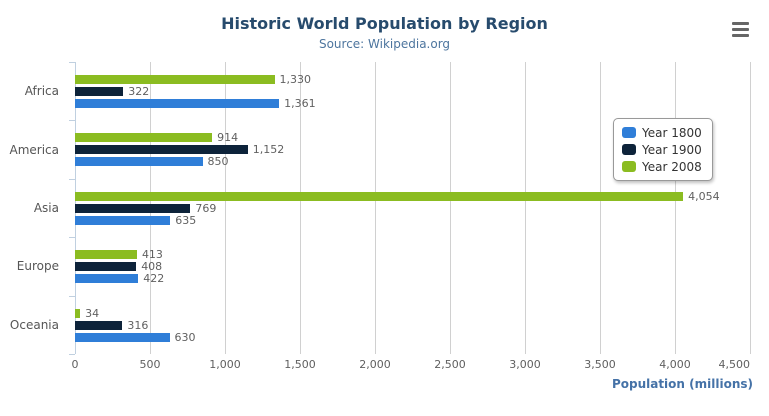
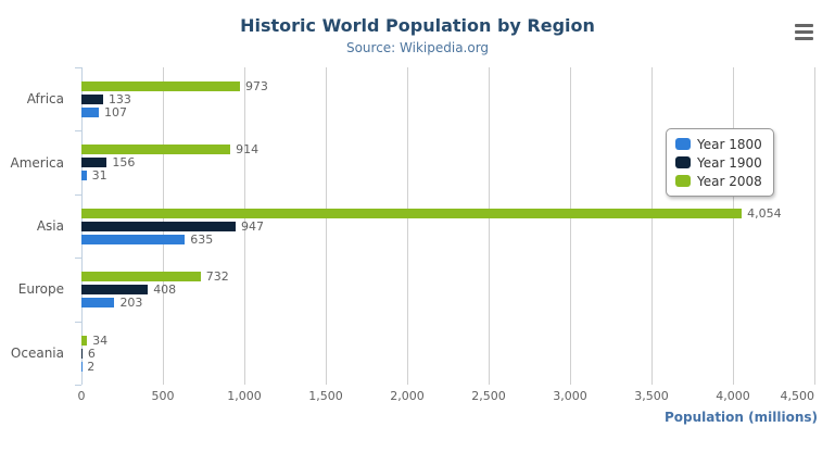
Year 1800/Africa: 1,361 -> 107
Year 1900/Africa: 322 -> 133
Year 2008/Africa: 1,330 -> 973
Year 1800/America: 850 -> 31
Year 1900/America: 1,152 -> 156
Year 1900/Asia: 769 -> 947
Year 1800/Europe: 422 -> 203
Year 2008/Europe: 413 -> 732
Year 1800/Oceania: 630 -> 2
Year 1900/Oceania: 316 -> 6
